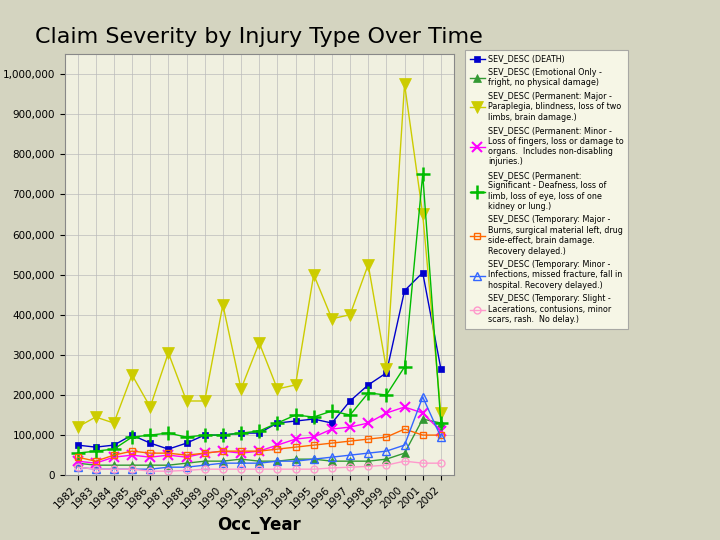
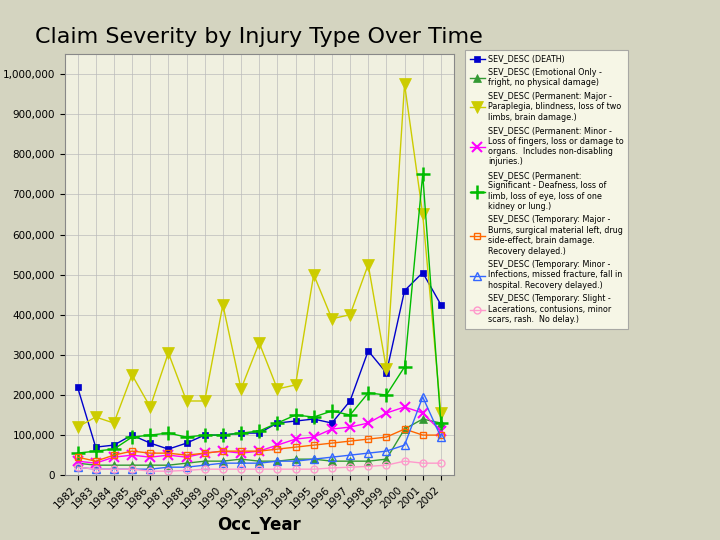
SEV_DESC (DEATH)/1982: 75,000 -> 220,000
SEV_DESC (DEATH)/1998: 225,000 -> 310,000
SEV_DESC (Emotional Only - fright, no physical damage)/2000: 55,000 -> 115,000
SEV_DESC (DEATH)/2002: 265,000 -> 425,000
